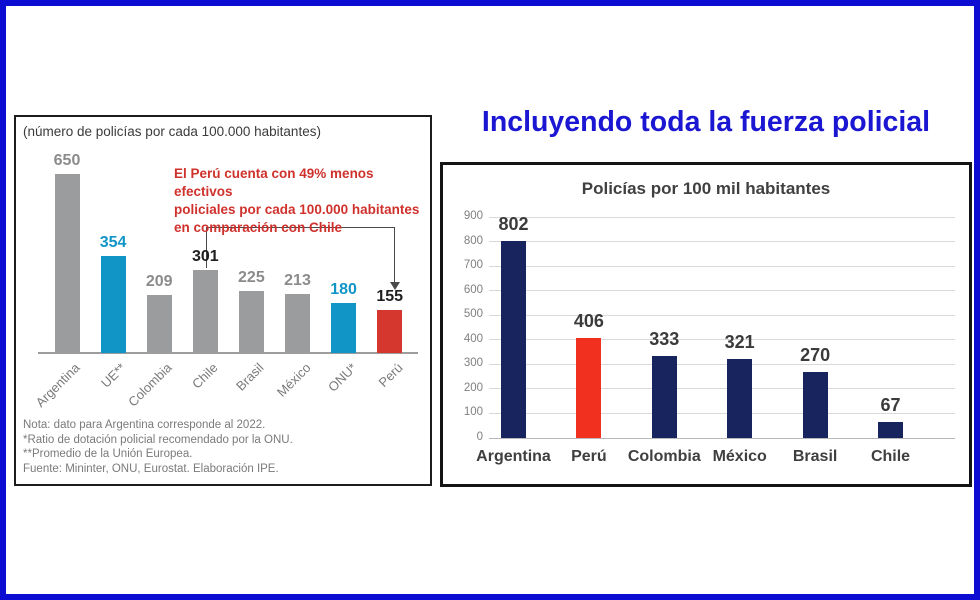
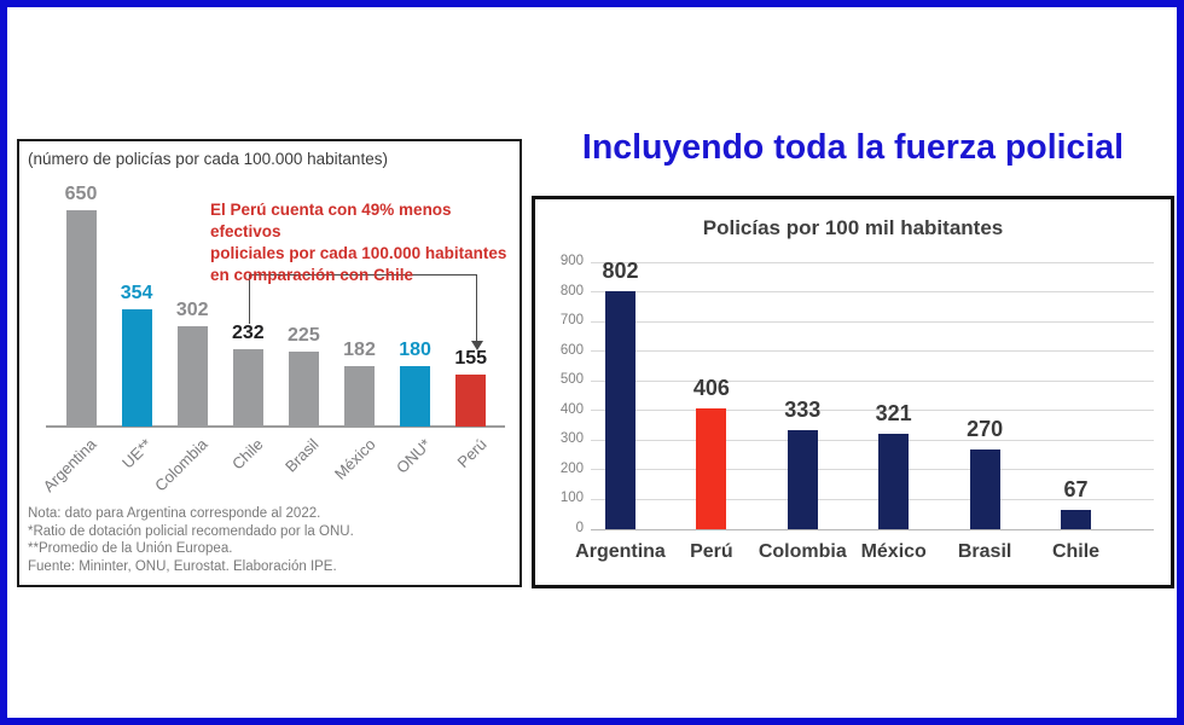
(número de policías por cada 100.000 habitantes)/Colombia: 209 -> 302
(número de policías por cada 100.000 habitantes)/Chile: 301 -> 232
(número de policías por cada 100.000 habitantes)/México: 213 -> 182
